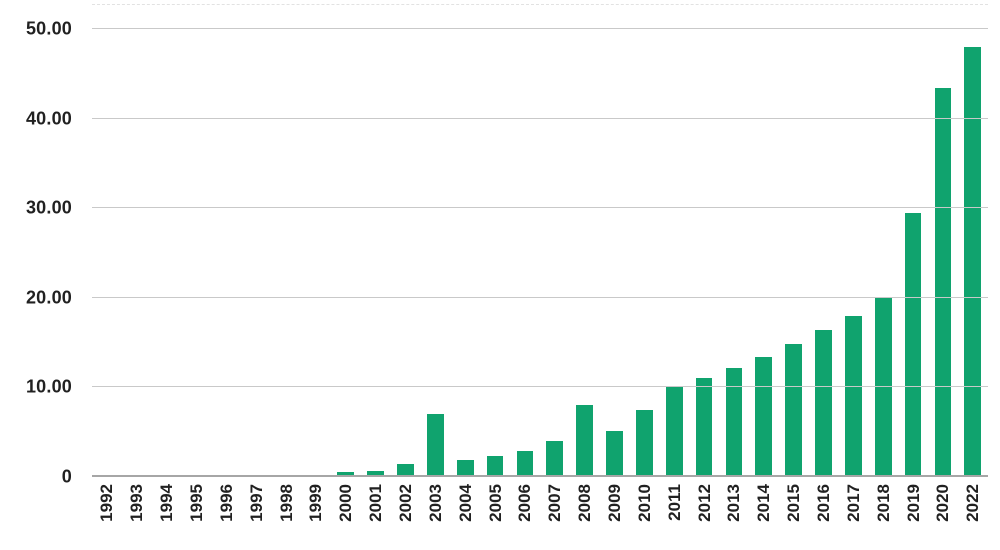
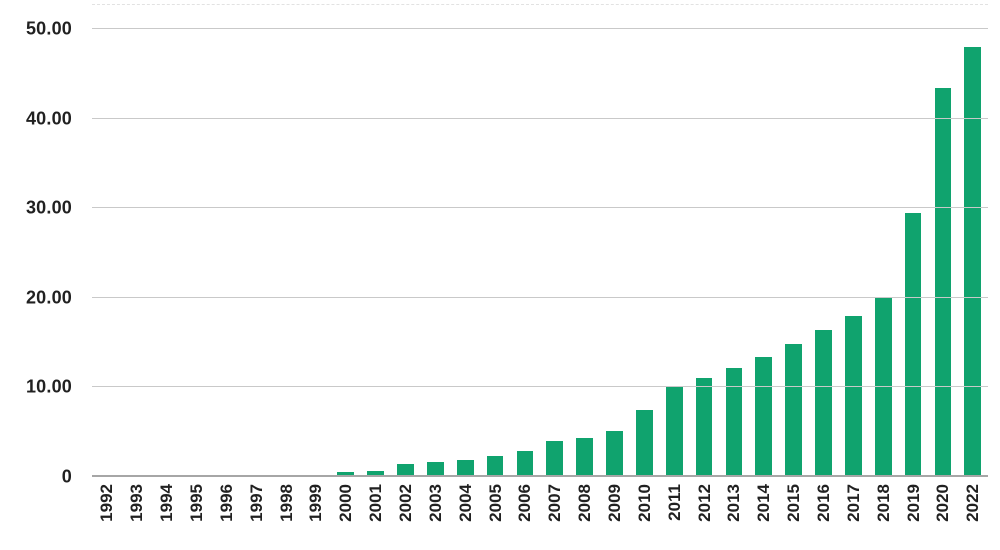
2003: 7 -> 2
2008: 8 -> 4
